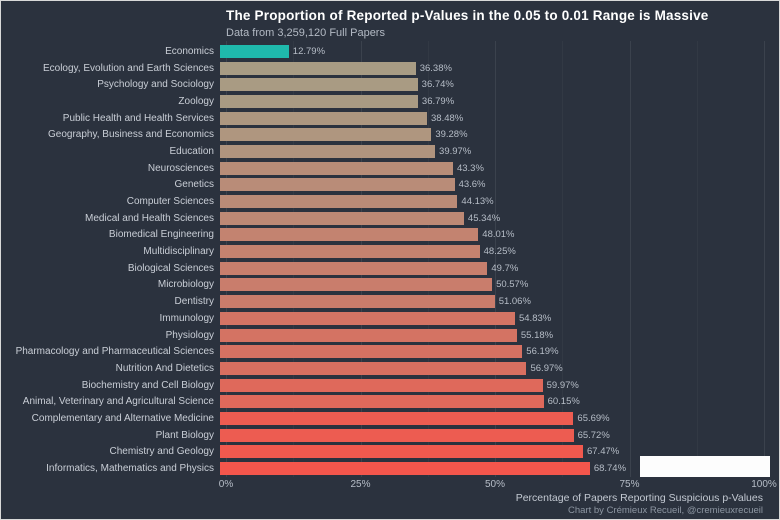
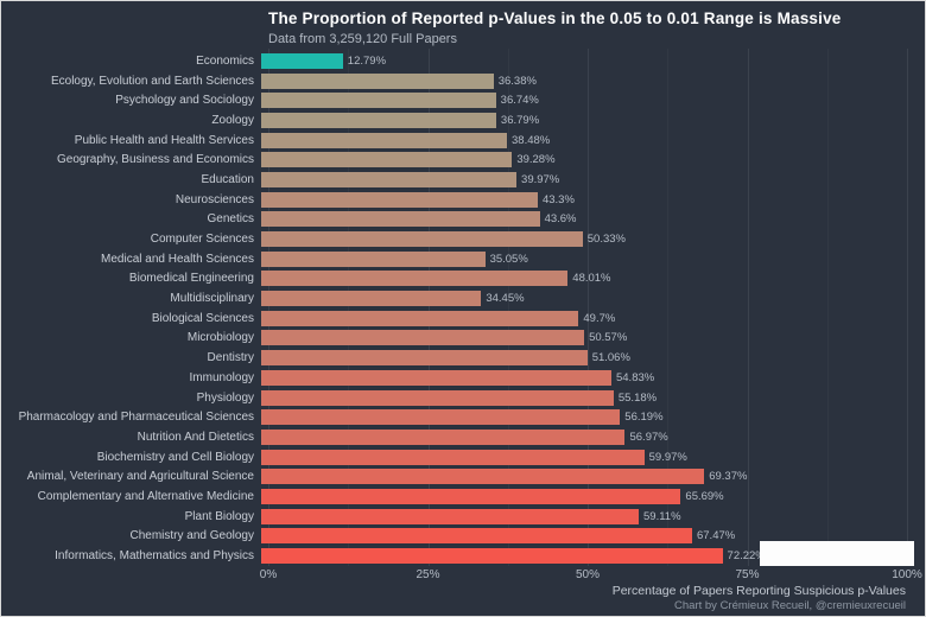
Computer Sciences: 44.13% -> 50.33%
Medical and Health Sciences: 45.34% -> 35.05%
Multidisciplinary: 48.25% -> 34.45%
Animal, Veterinary and Agricultural Science: 60.15% -> 69.37%
Plant Biology: 65.72% -> 59.11%
Informatics, Mathematics and Physics: 68.74% -> 72.22%
